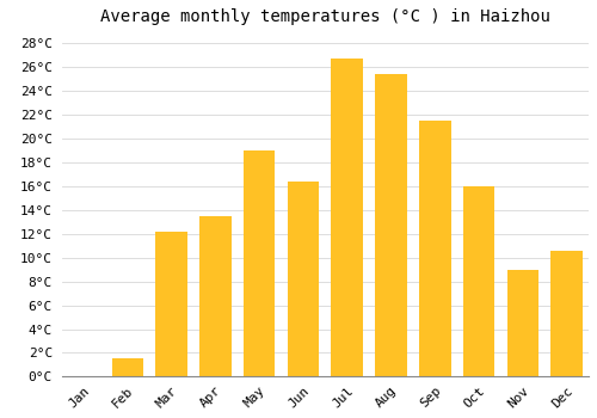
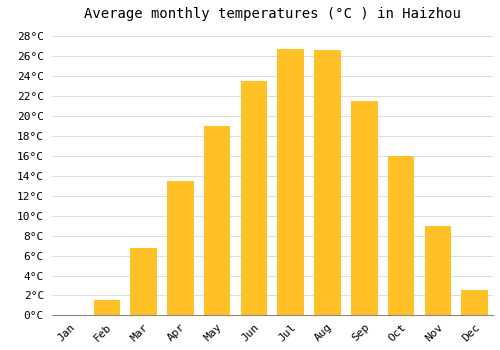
Mar: 12.2°C -> 6.8°C
Jun: 16.4°C -> 23.5°C
Aug: 25.4°C -> 26.6°C
Dec: 10.6°C -> 2.5°C
